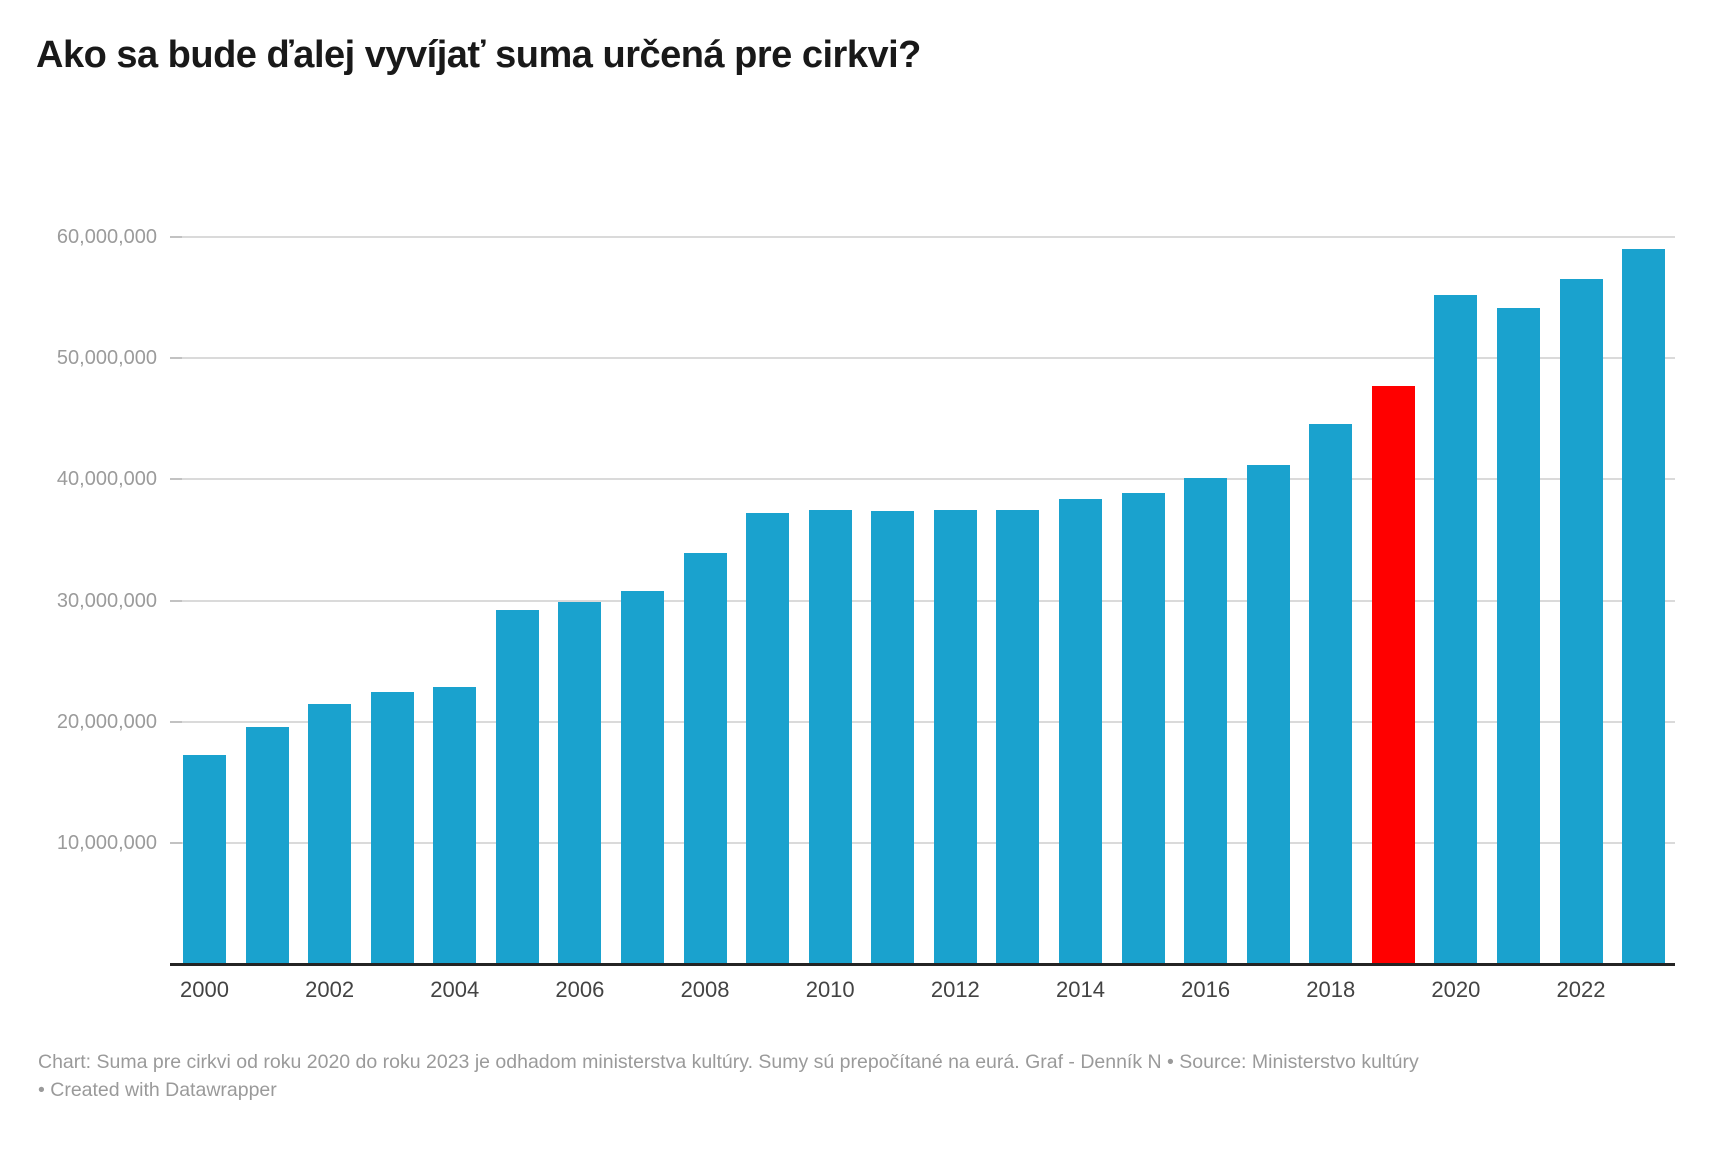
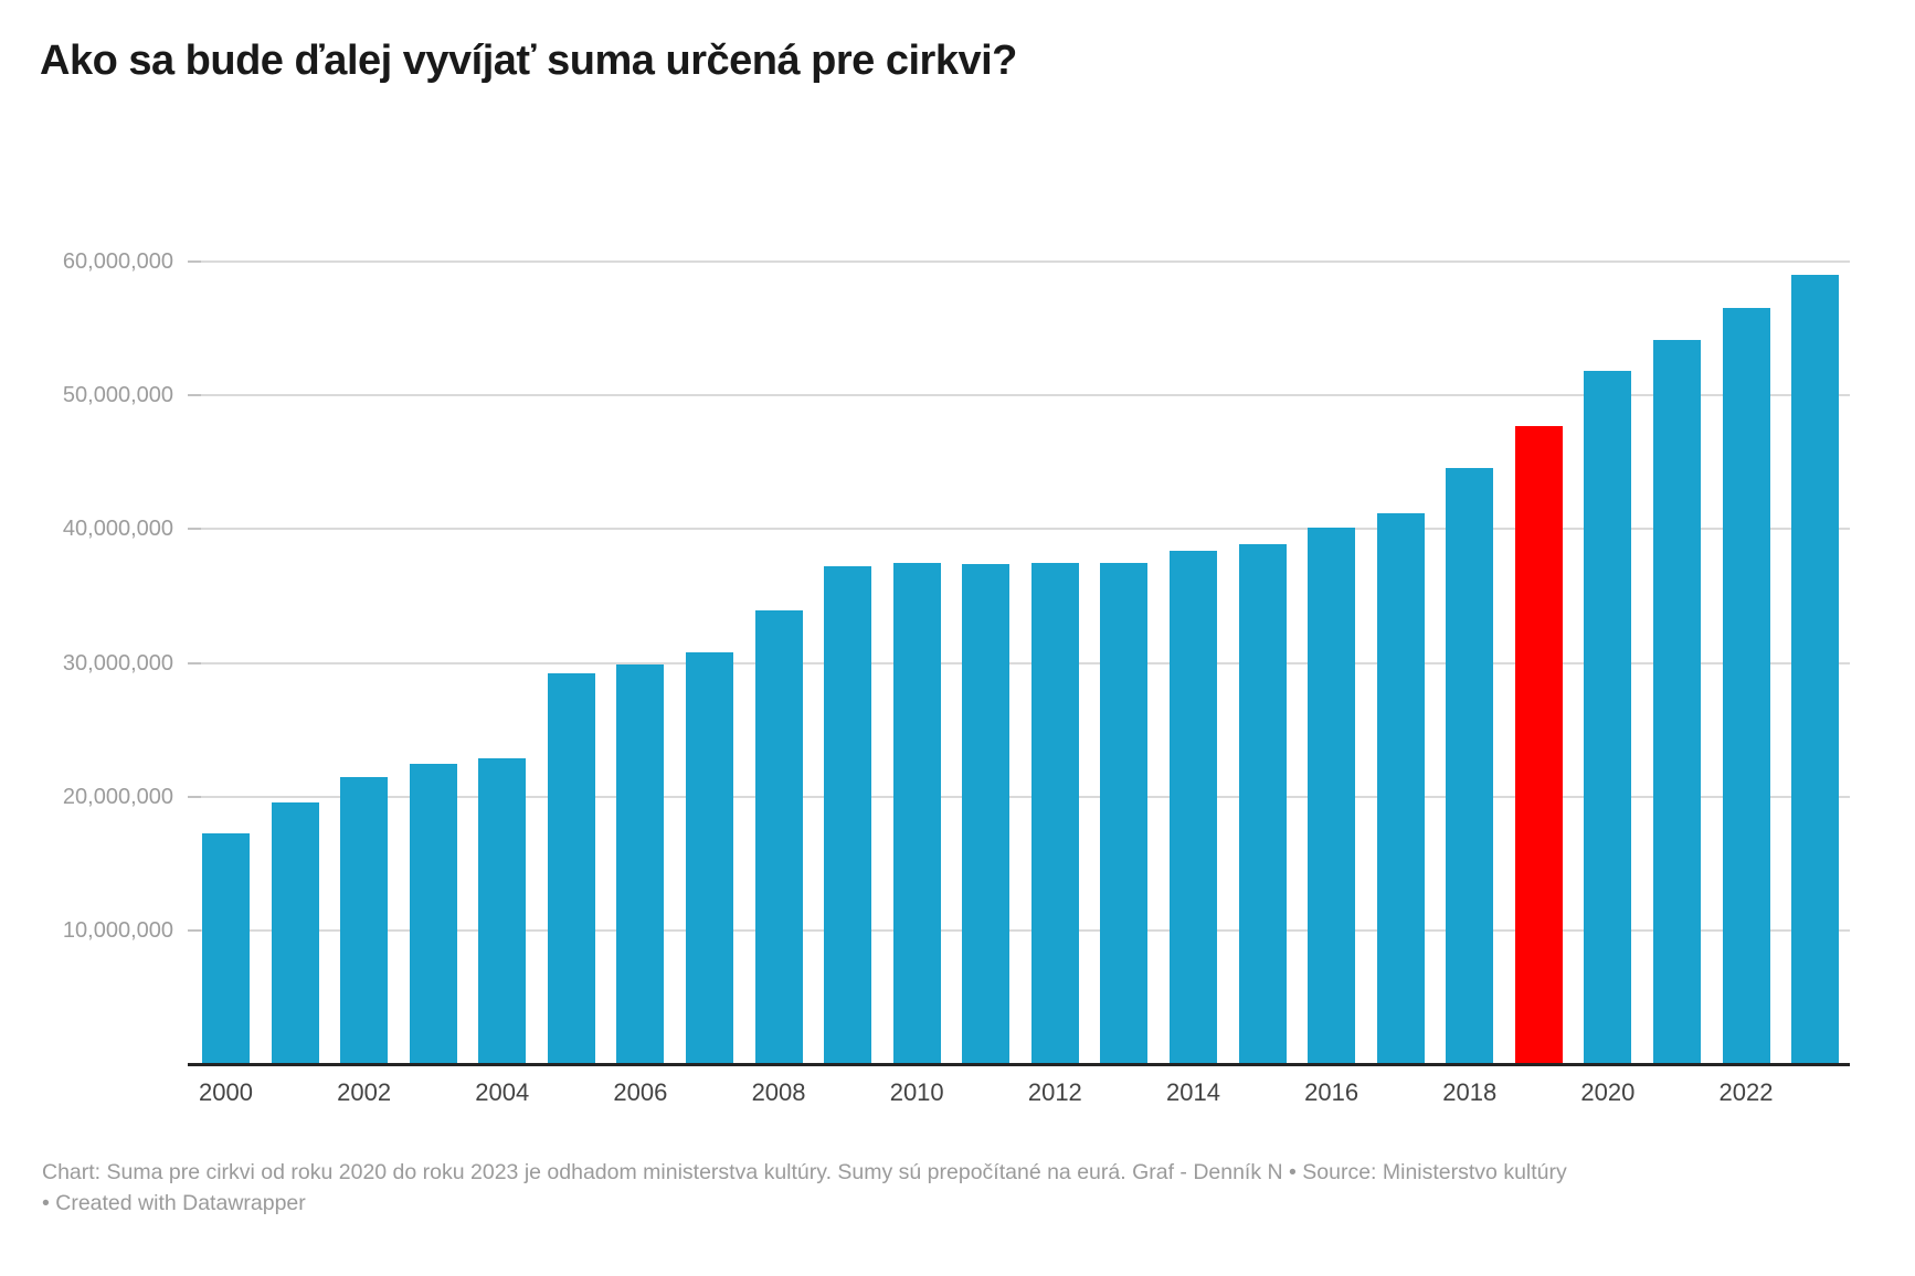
2020: 55200000 -> 51800000
